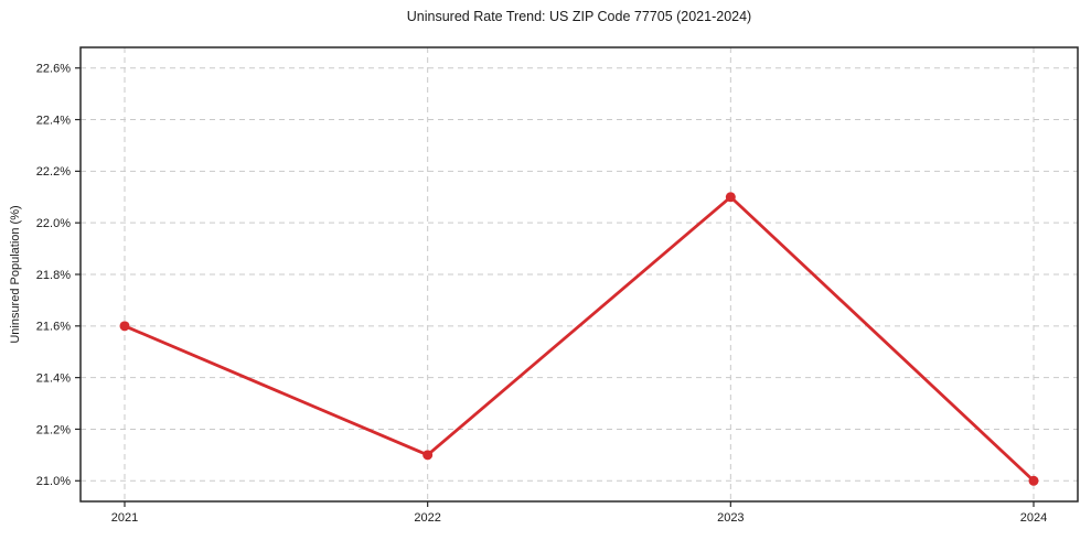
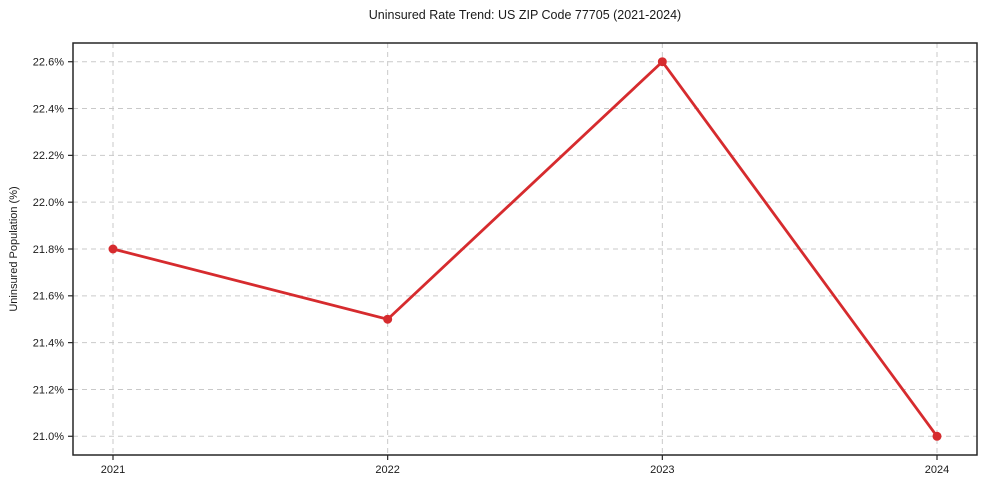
2021: 21.6% -> 21.8%
2022: 21.1% -> 21.5%
2023: 22.1% -> 22.6%
